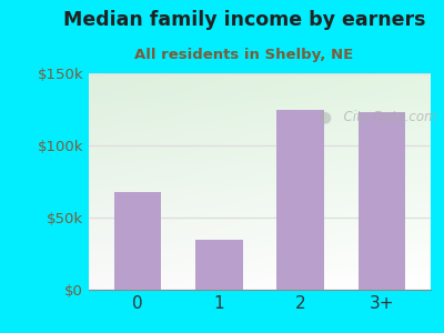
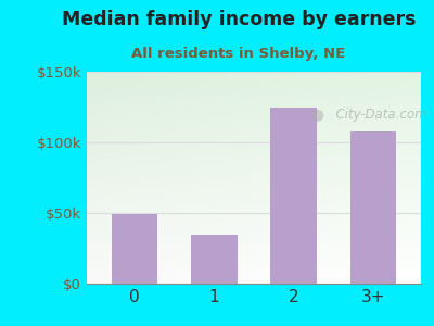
0: $68k -> $49k
3+: $123k -> $108k
